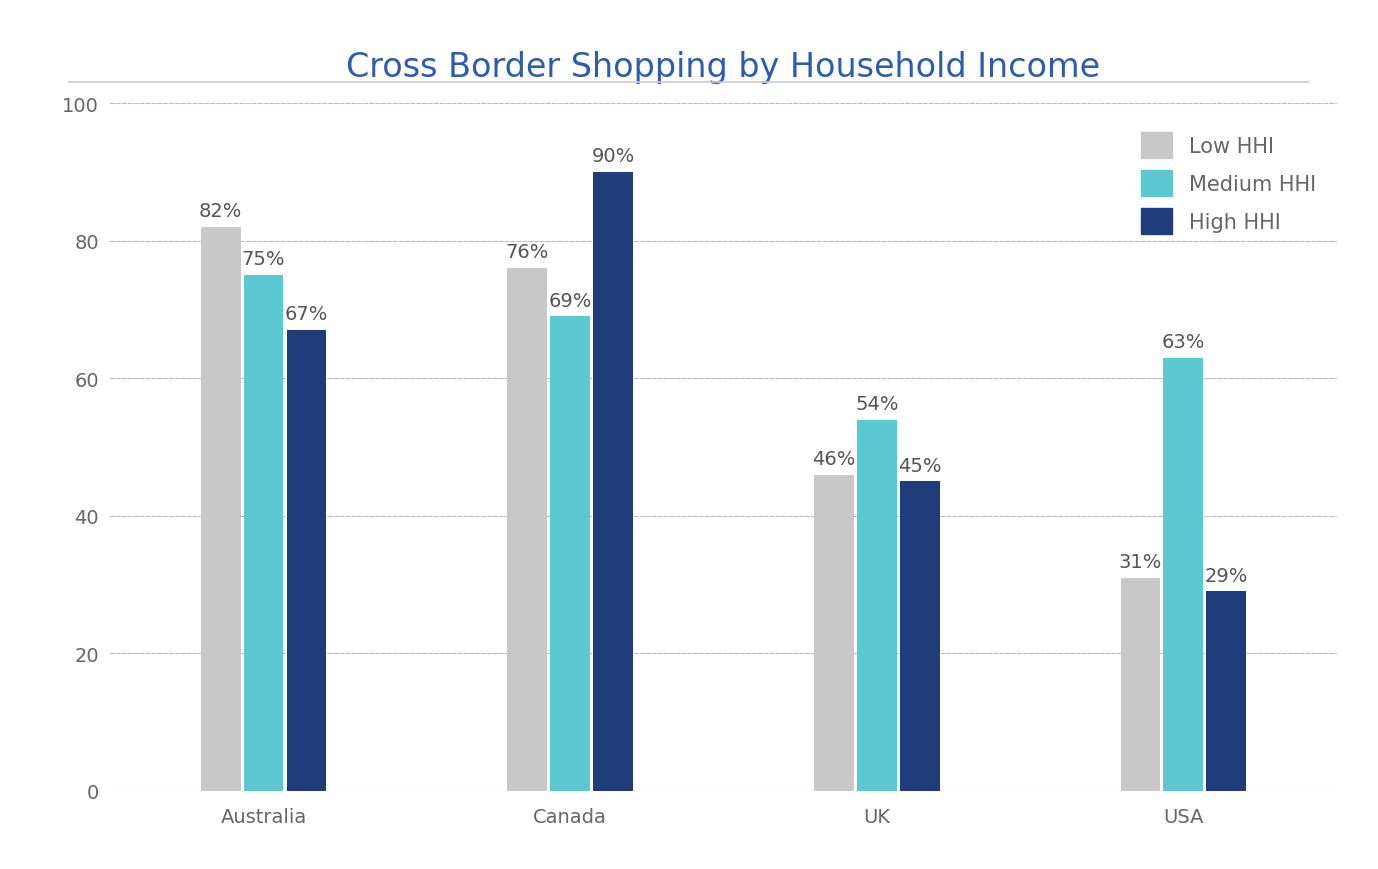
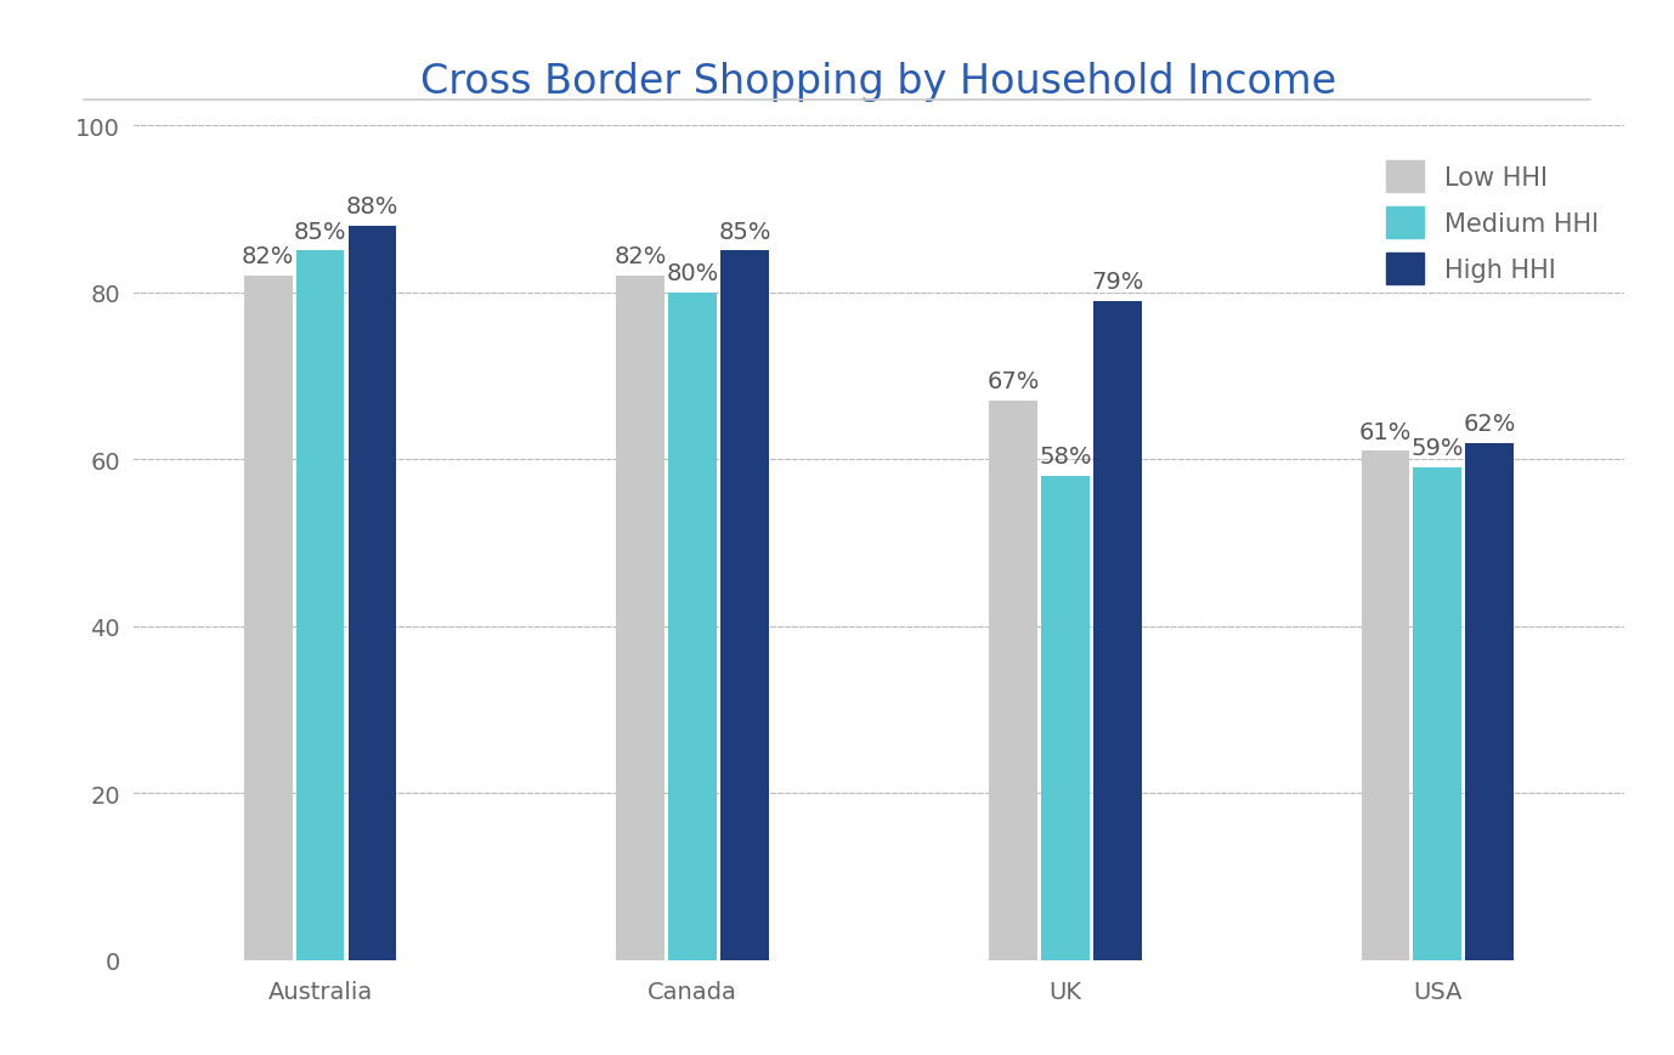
Medium HHI/Australia: 75% -> 85%
High HHI/Australia: 67% -> 88%
Low HHI/Canada: 76% -> 82%
Medium HHI/Canada: 69% -> 80%
High HHI/Canada: 90% -> 85%
Low HHI/UK: 46% -> 67%
Medium HHI/UK: 54% -> 58%
High HHI/UK: 45% -> 79%
Low HHI/USA: 31% -> 61%
Medium HHI/USA: 63% -> 59%
High HHI/USA: 29% -> 62%
